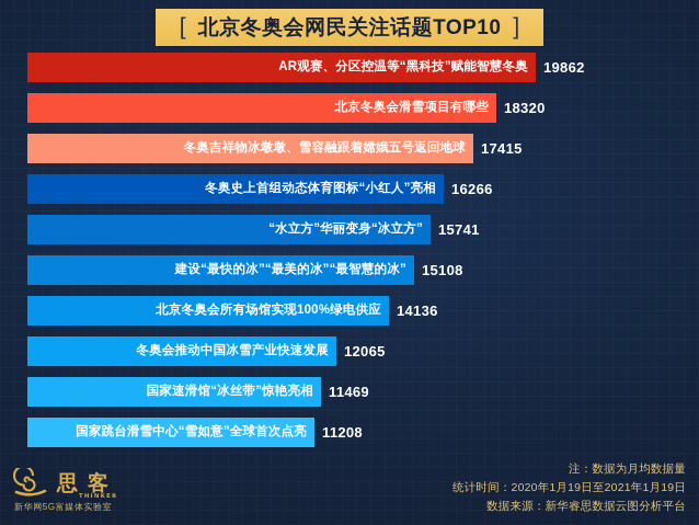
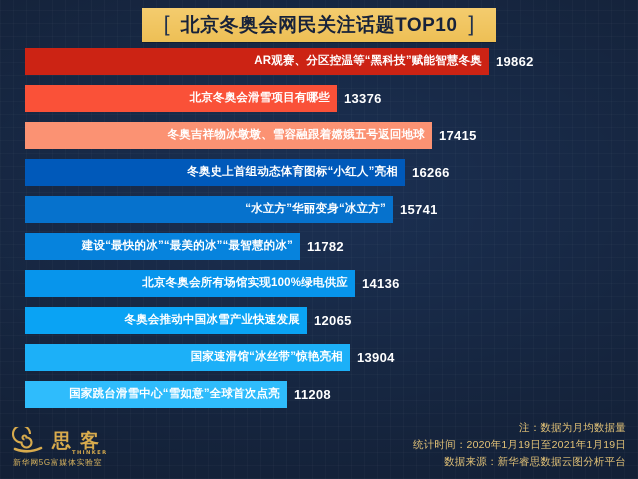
北京冬奥会滑雪项目有哪些: 18320 -> 13376
建设“最快的冰”“最美的冰”“最智慧的冰”: 15108 -> 11782
国家速滑馆“冰丝带”惊艳亮相: 11469 -> 13904
